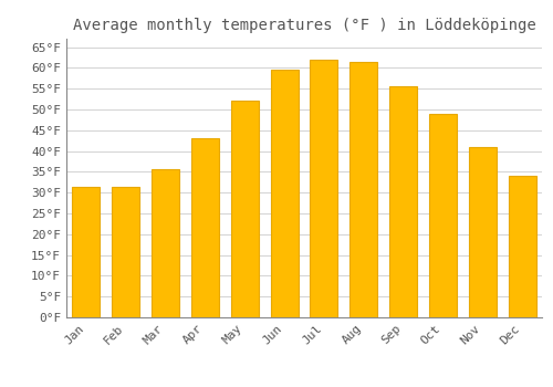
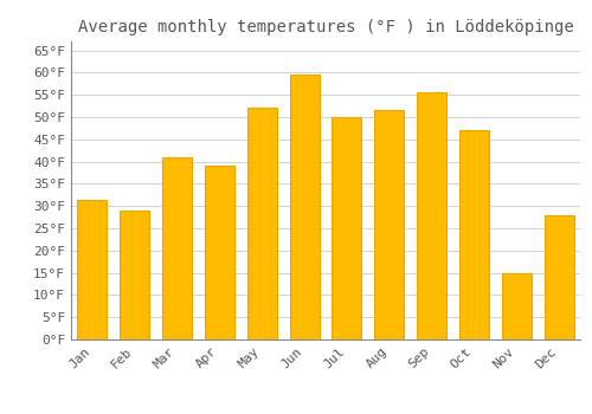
Feb: 31.5°F -> 29.0°F
Mar: 35.5°F -> 41.0°F
Apr: 43.0°F -> 39.0°F
Jul: 62.0°F -> 50.0°F
Aug: 61.5°F -> 51.5°F
Oct: 49.0°F -> 47.0°F
Nov: 41.0°F -> 15.0°F
Dec: 34.0°F -> 28.0°F
